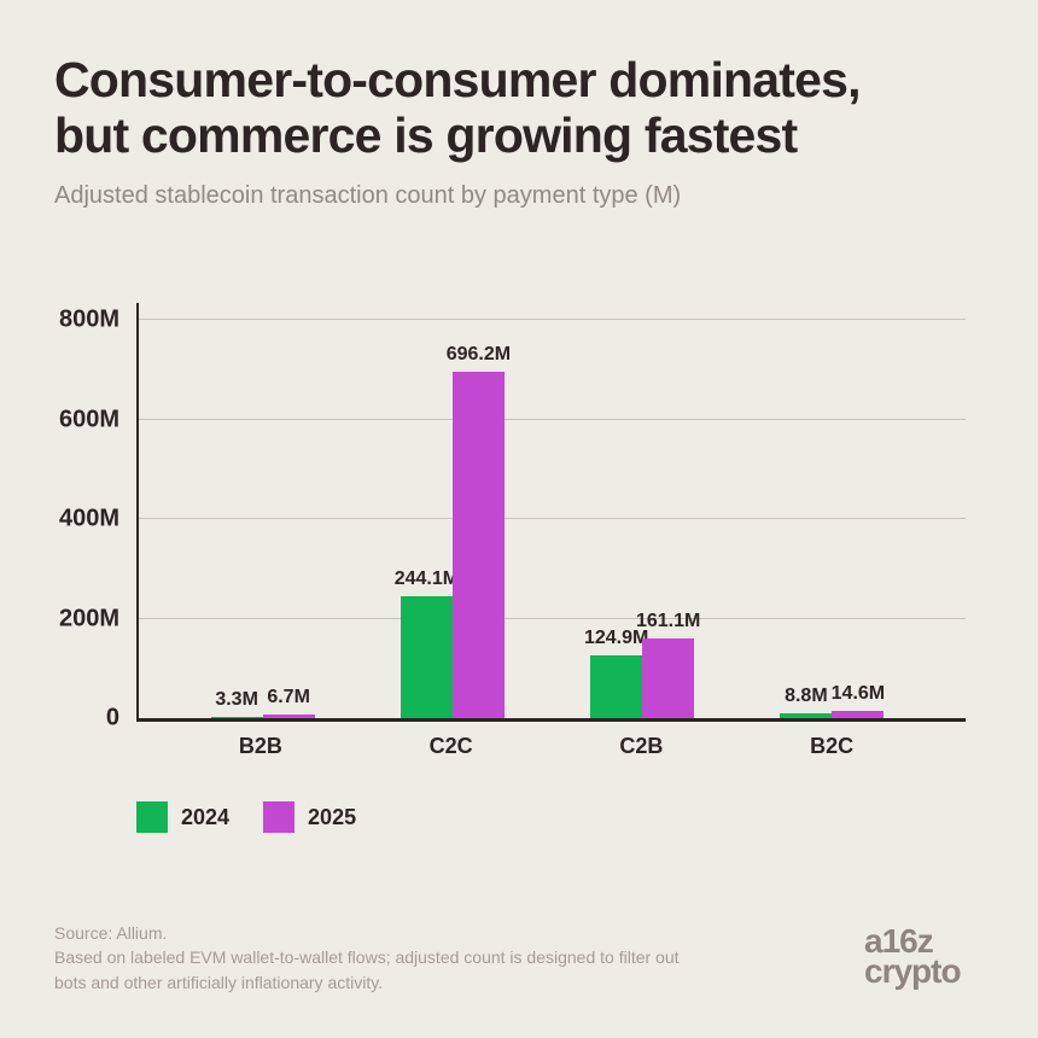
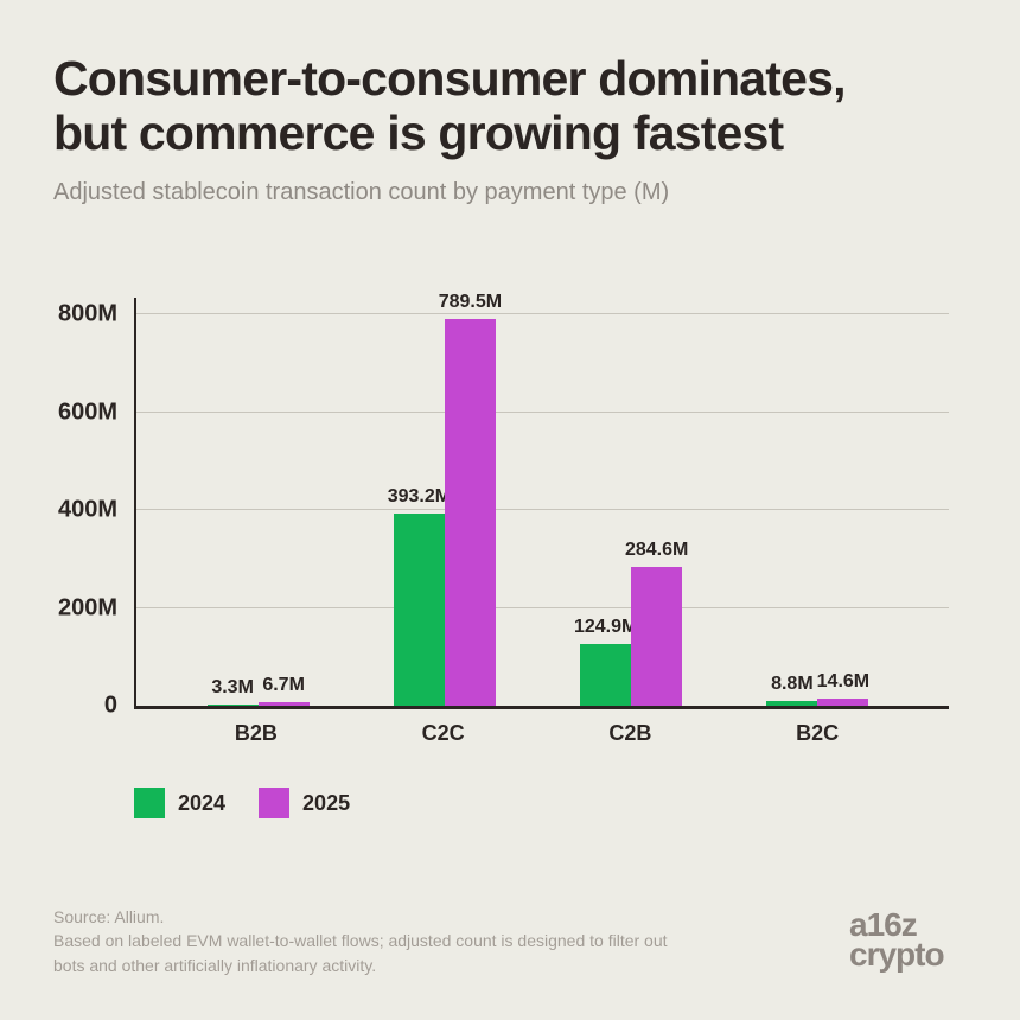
2024/C2C: 244.1M -> 393.2M
2025/C2C: 696.2M -> 789.5M
2025/C2B: 161.1M -> 284.6M
